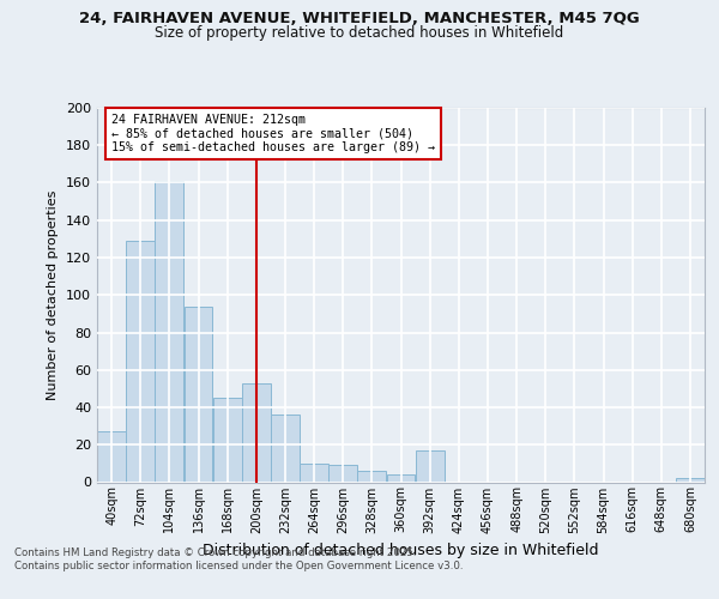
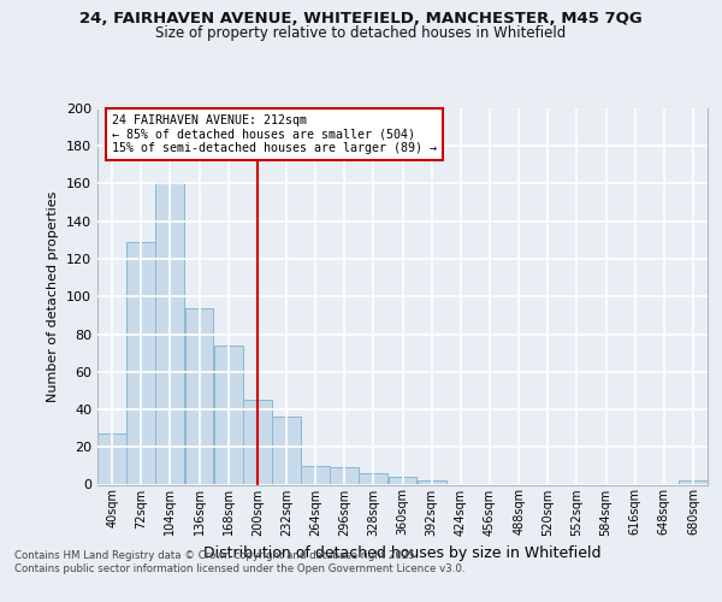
168sqm: 45 -> 74
200sqm: 53 -> 45
392sqm: 17 -> 2
